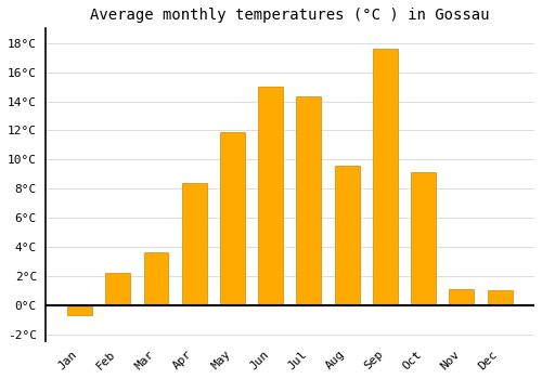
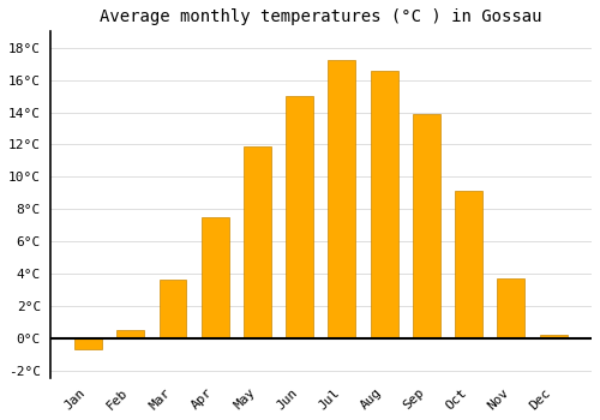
Feb: 2.2°C -> 0.5°C
Apr: 8.4°C -> 7.5°C
Jul: 14.3°C -> 17.2°C
Aug: 9.6°C -> 16.6°C
Sep: 17.6°C -> 13.9°C
Nov: 1.1°C -> 3.7°C
Dec: 1.0°C -> 0.2°C
